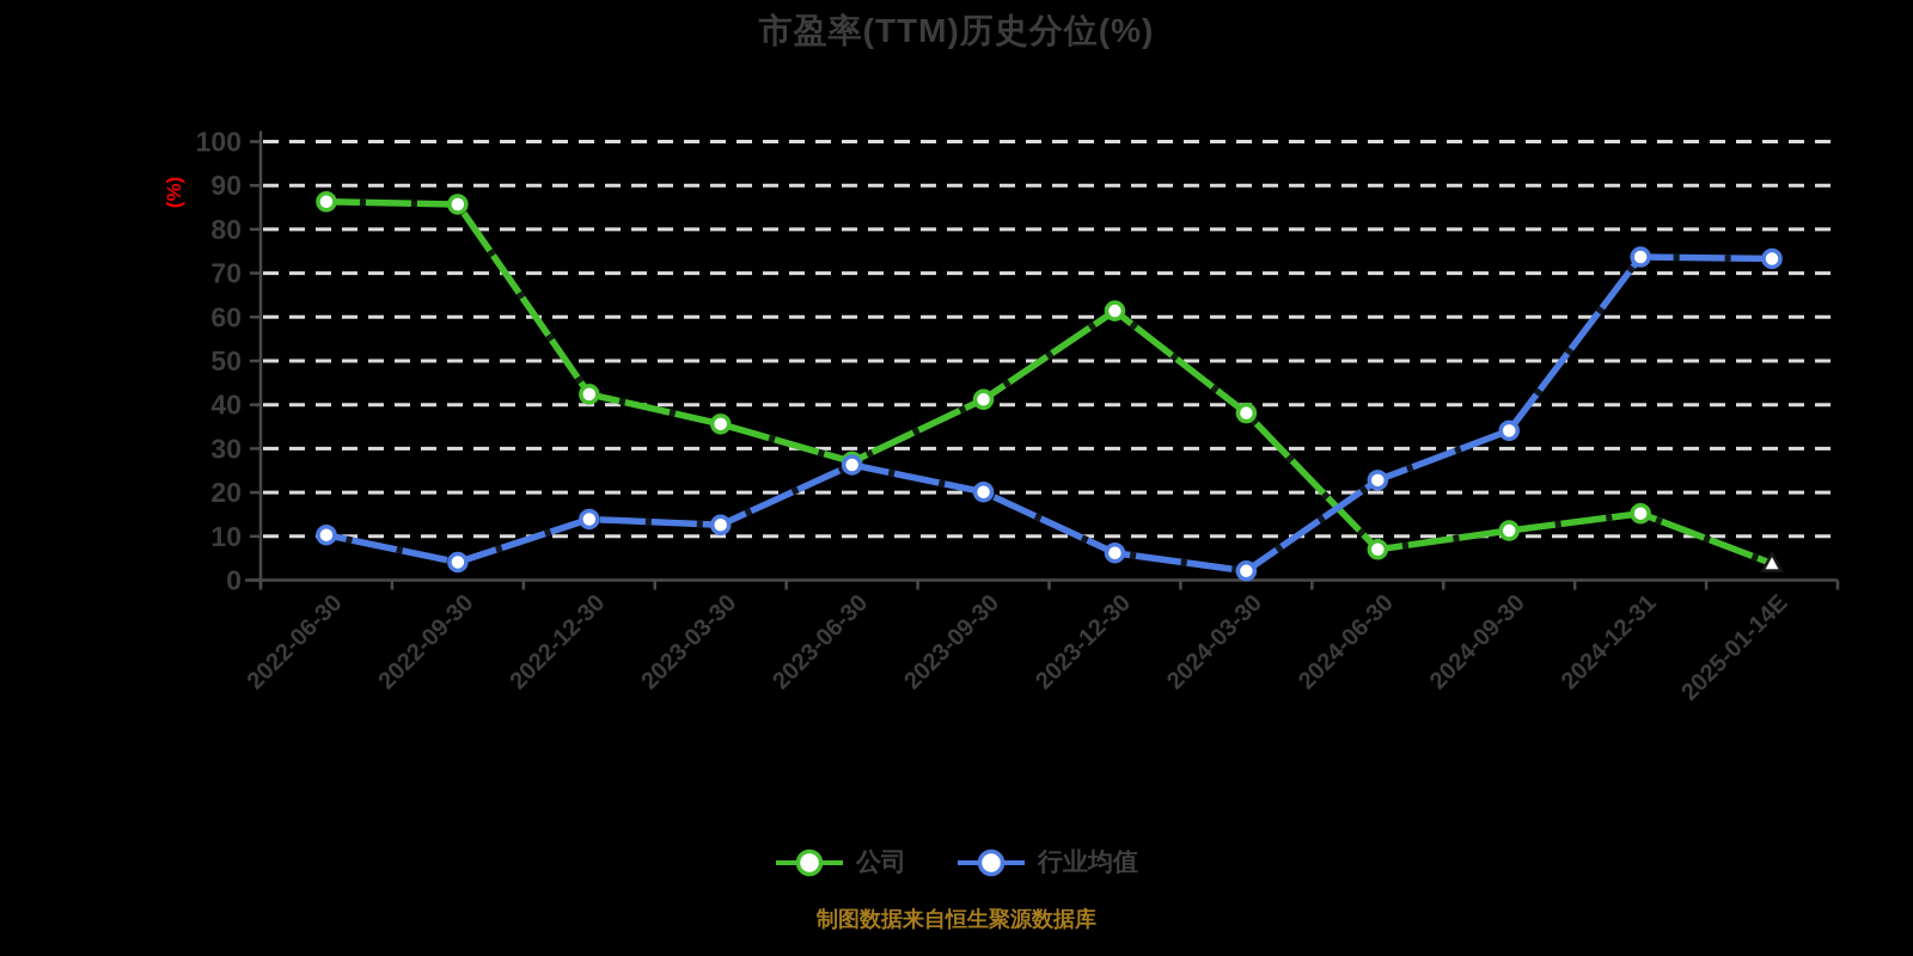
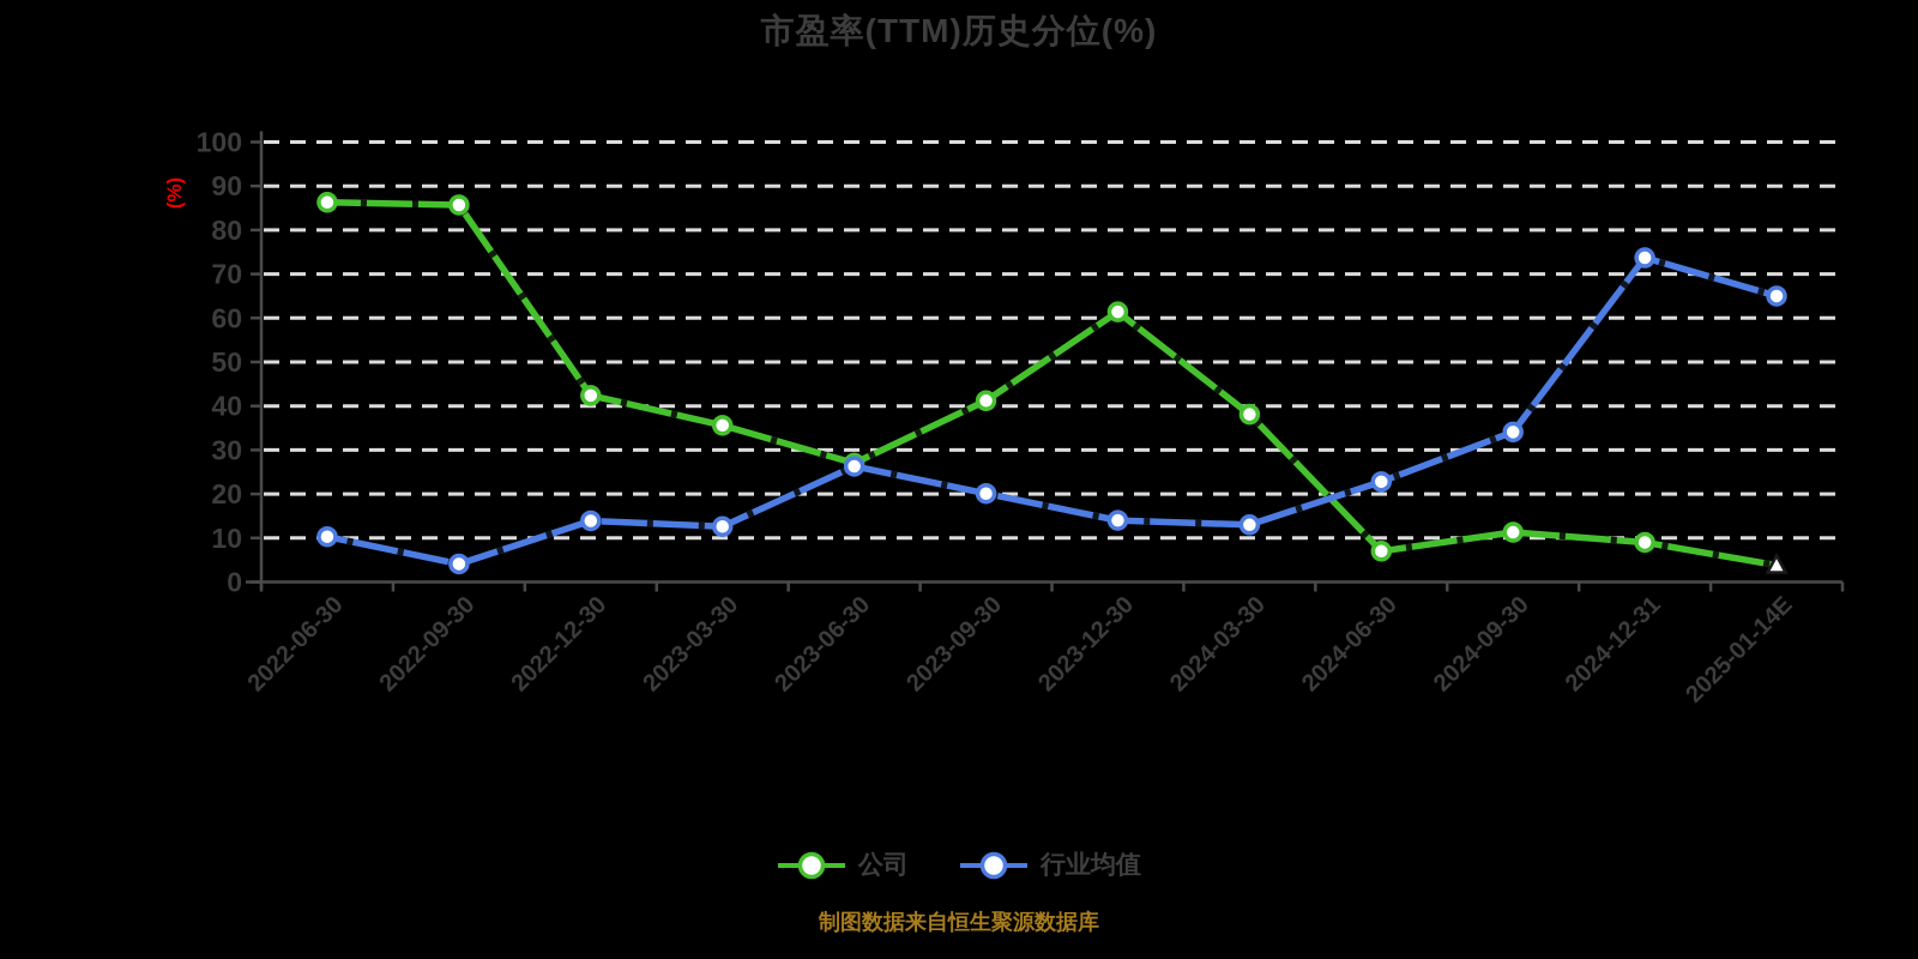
行业均值/2023-12-30: 6 -> 14
行业均值/2024-03-30: 2 -> 13
公司/2024-12-31: 15 -> 9
行业均值/2025-01-14E: 73 -> 65
